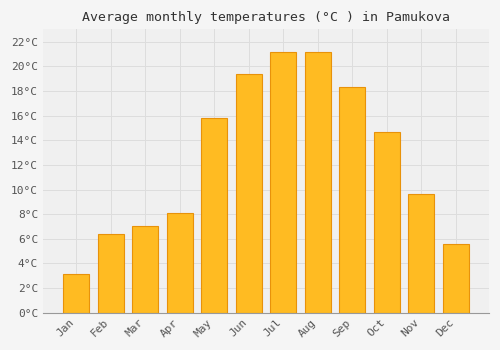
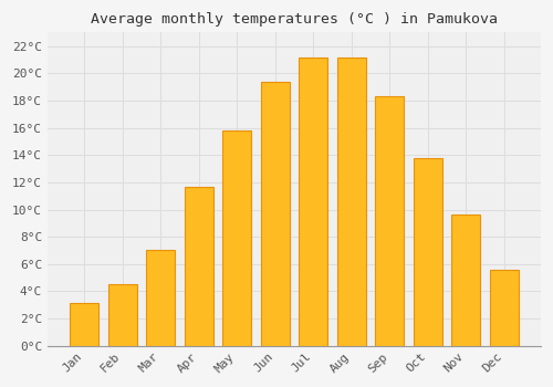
Feb: 6.4°C -> 4.5°C
Apr: 8.1°C -> 11.7°C
Oct: 14.7°C -> 13.8°C
